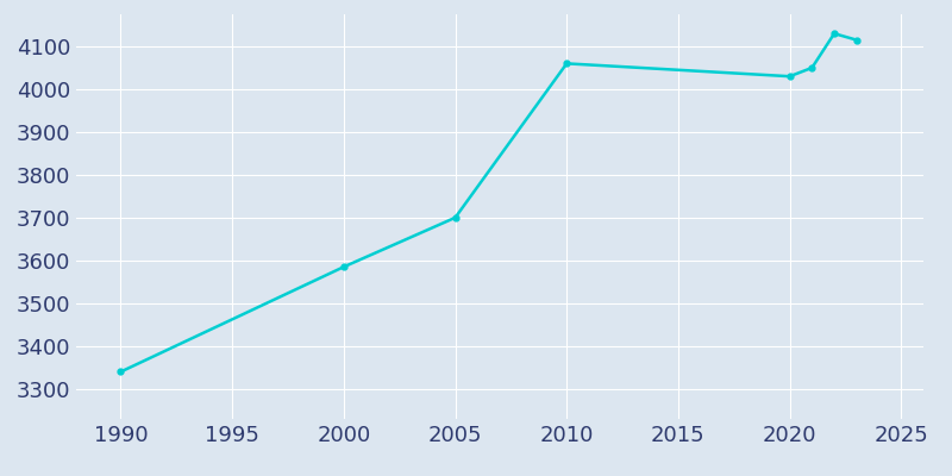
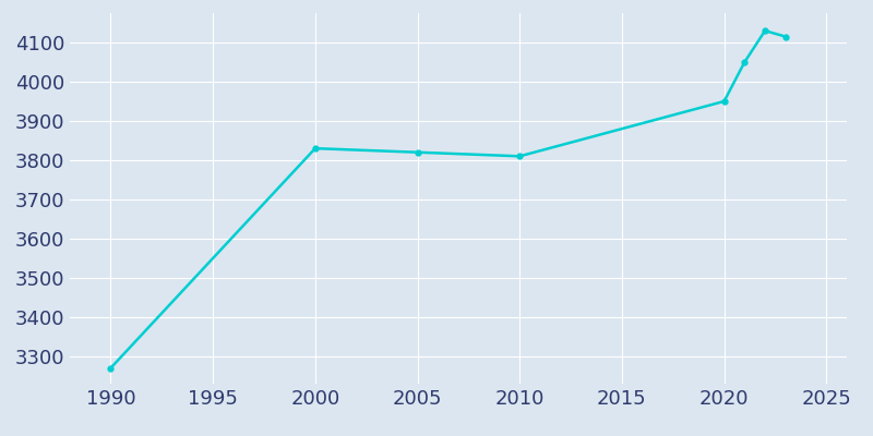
1990: 3340 -> 3270
2000: 3585 -> 3830
2005: 3700 -> 3820
2010: 4060 -> 3810
2020: 4030 -> 3950
